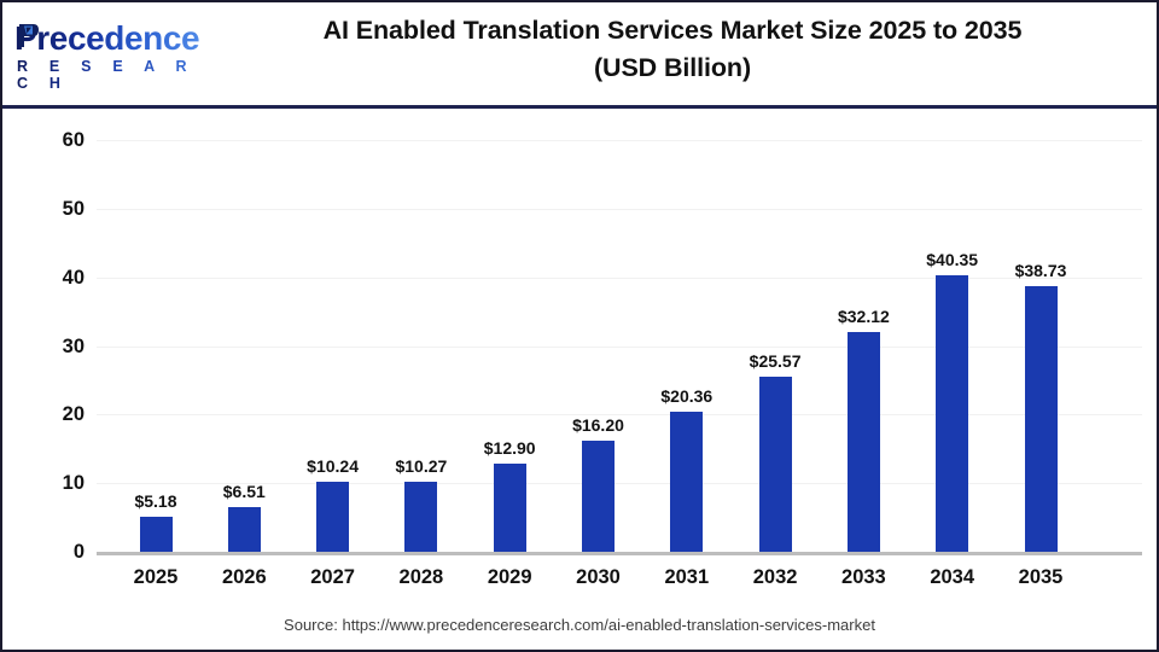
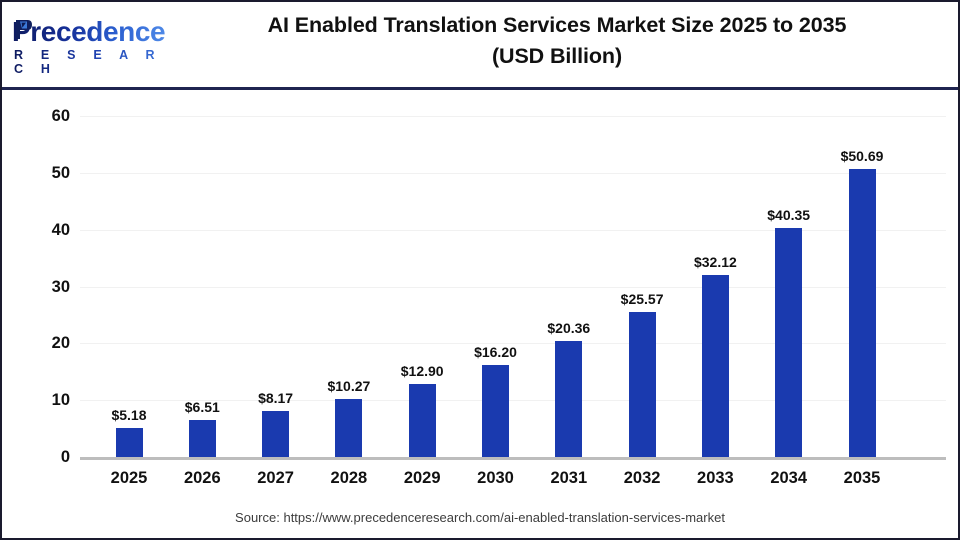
2027: $10.24 -> $8.17
2035: $38.73 -> $50.69
